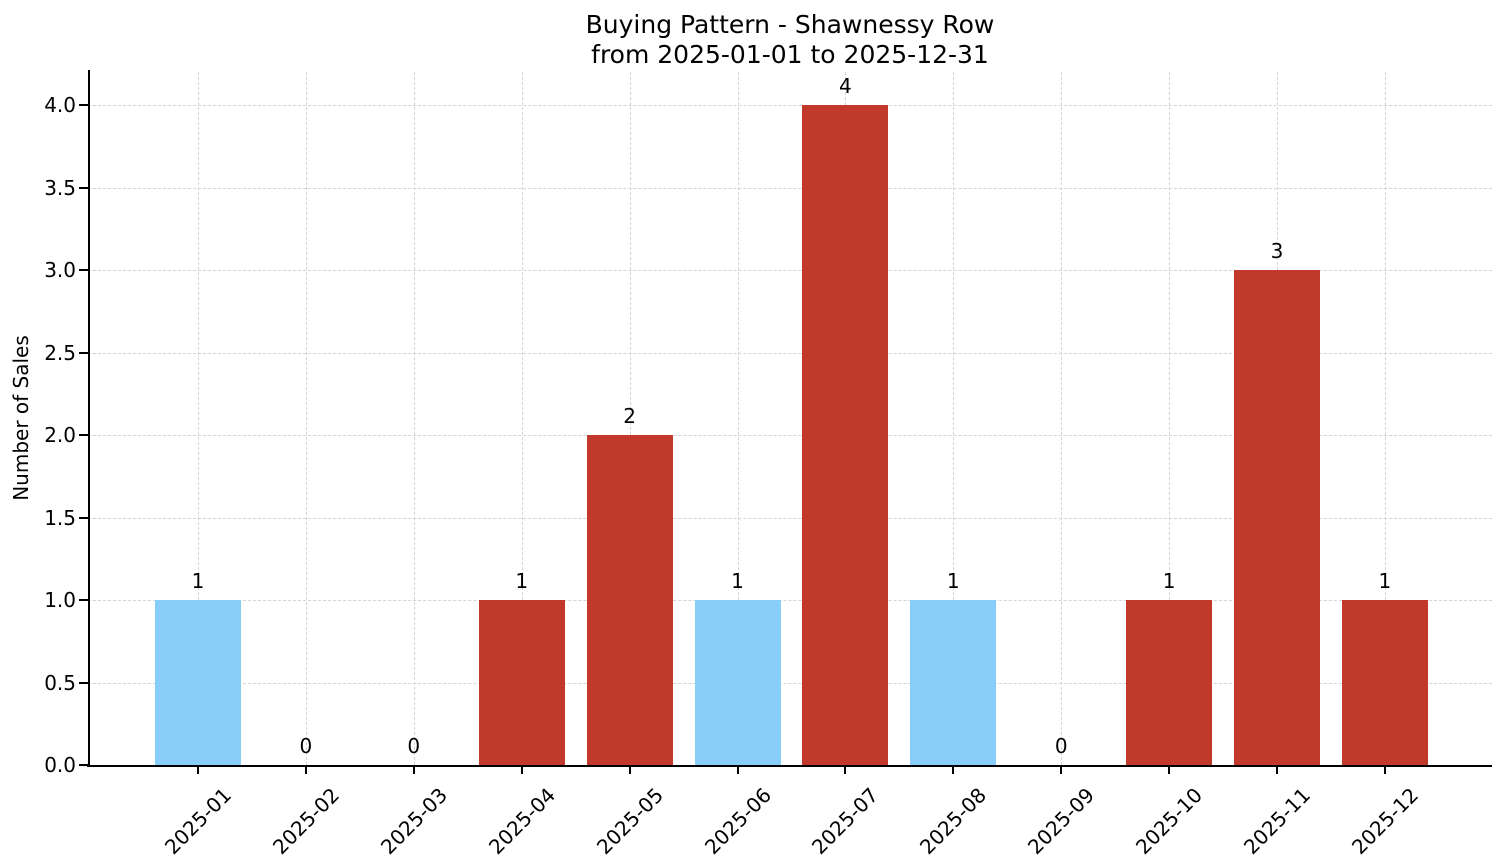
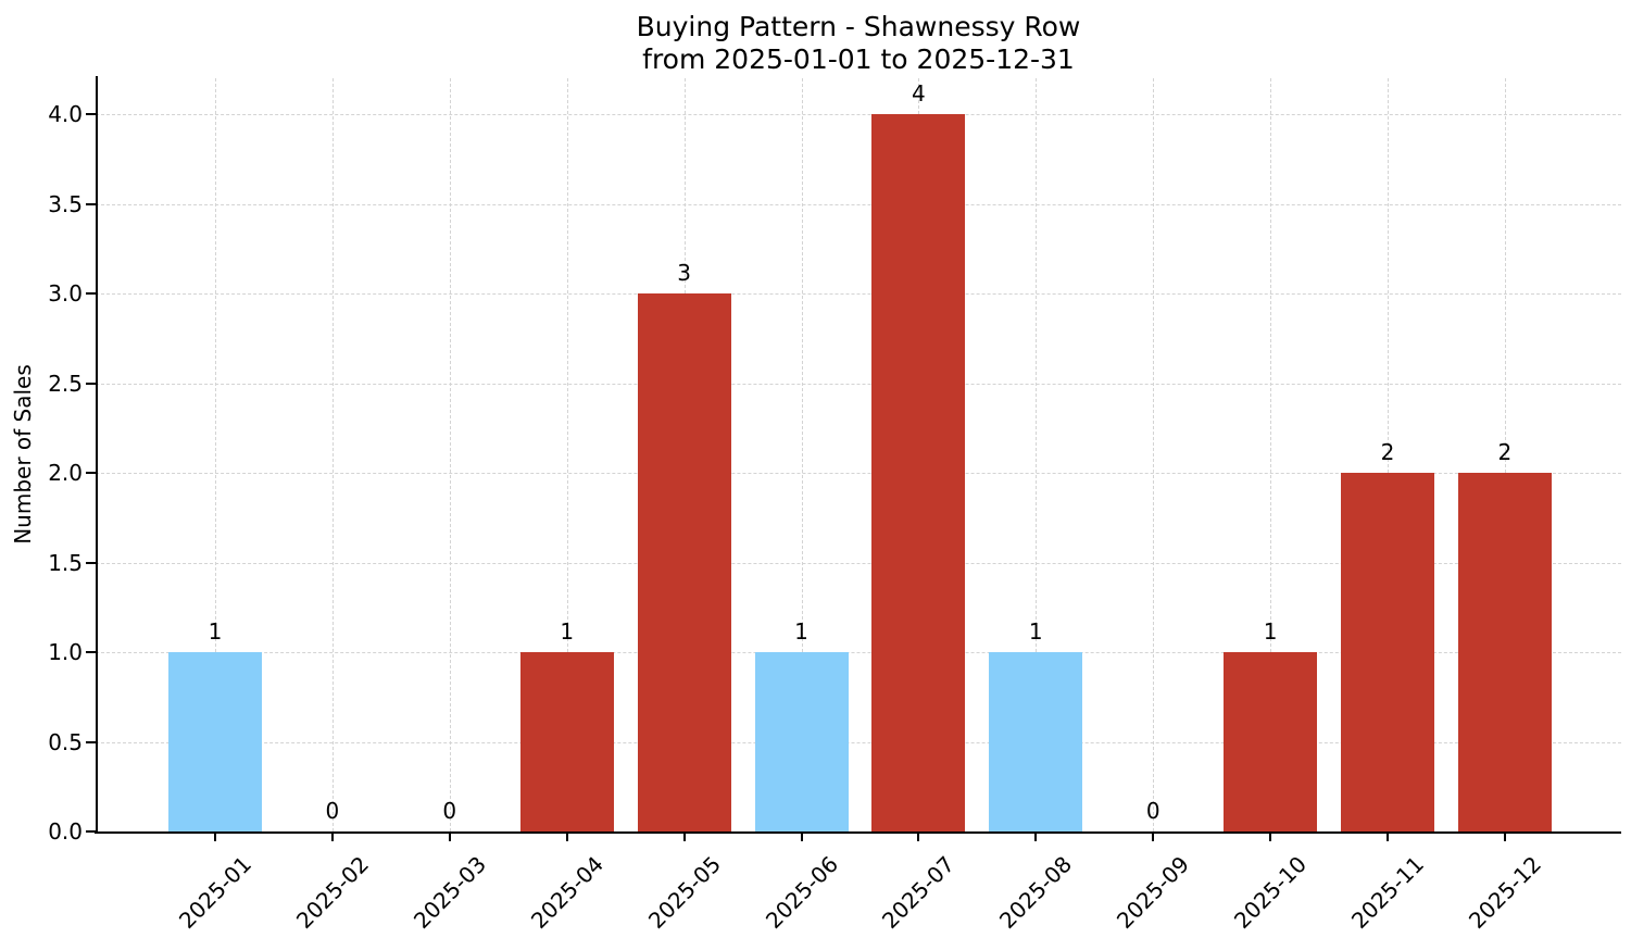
2025-05: 2 -> 3
2025-11: 3 -> 2
2025-12: 1 -> 2
